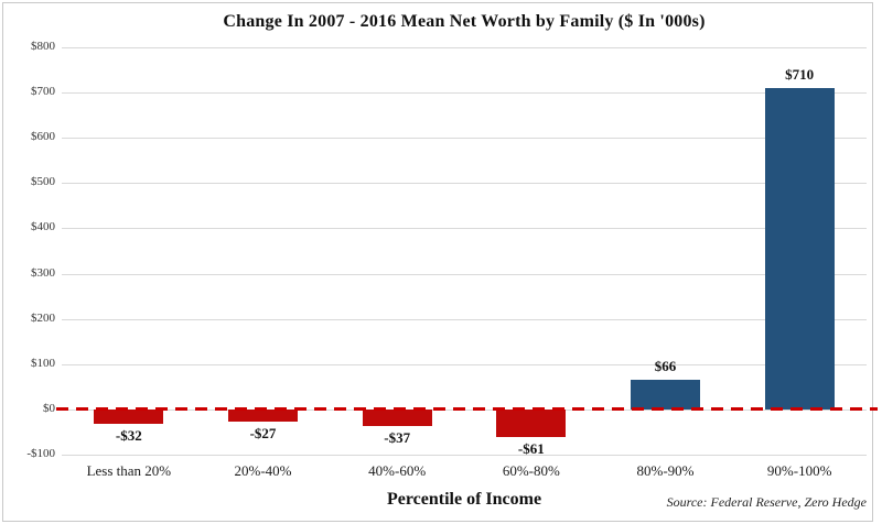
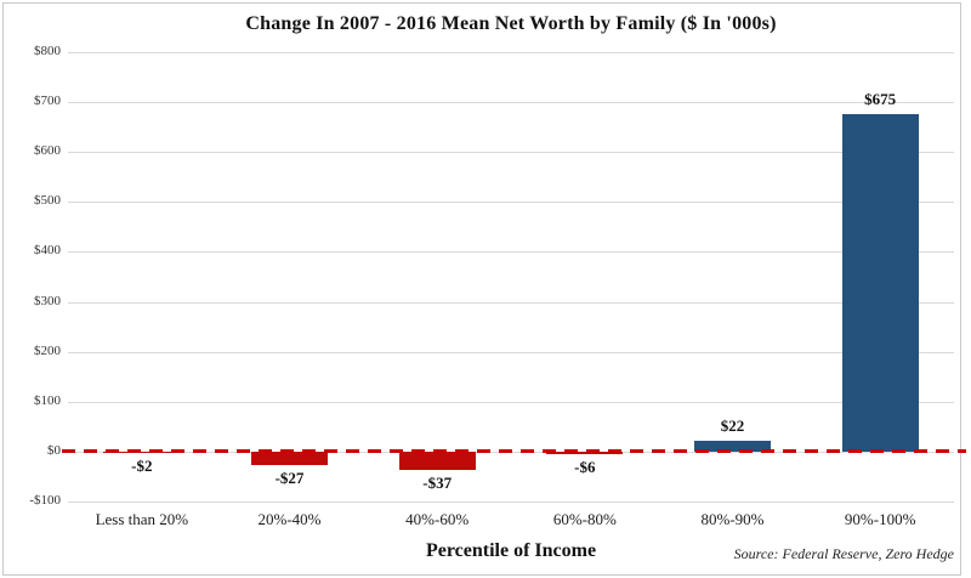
Less than 20%: -$32 -> -$2
60%-80%: -$61 -> -$6
80%-90%: $66 -> $22
90%-100%: $710 -> $675
